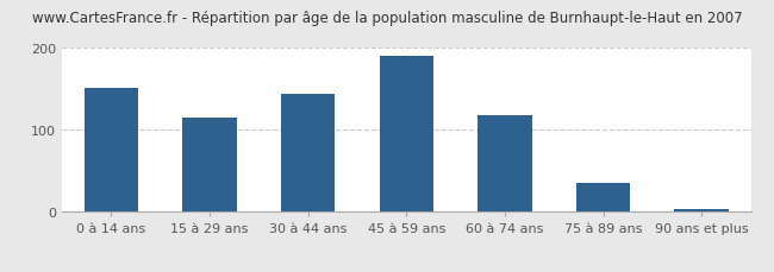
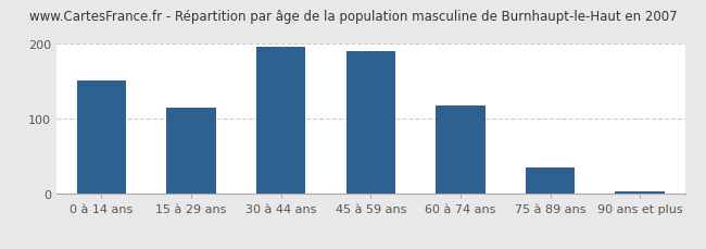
30 à 44 ans: 144 -> 196
